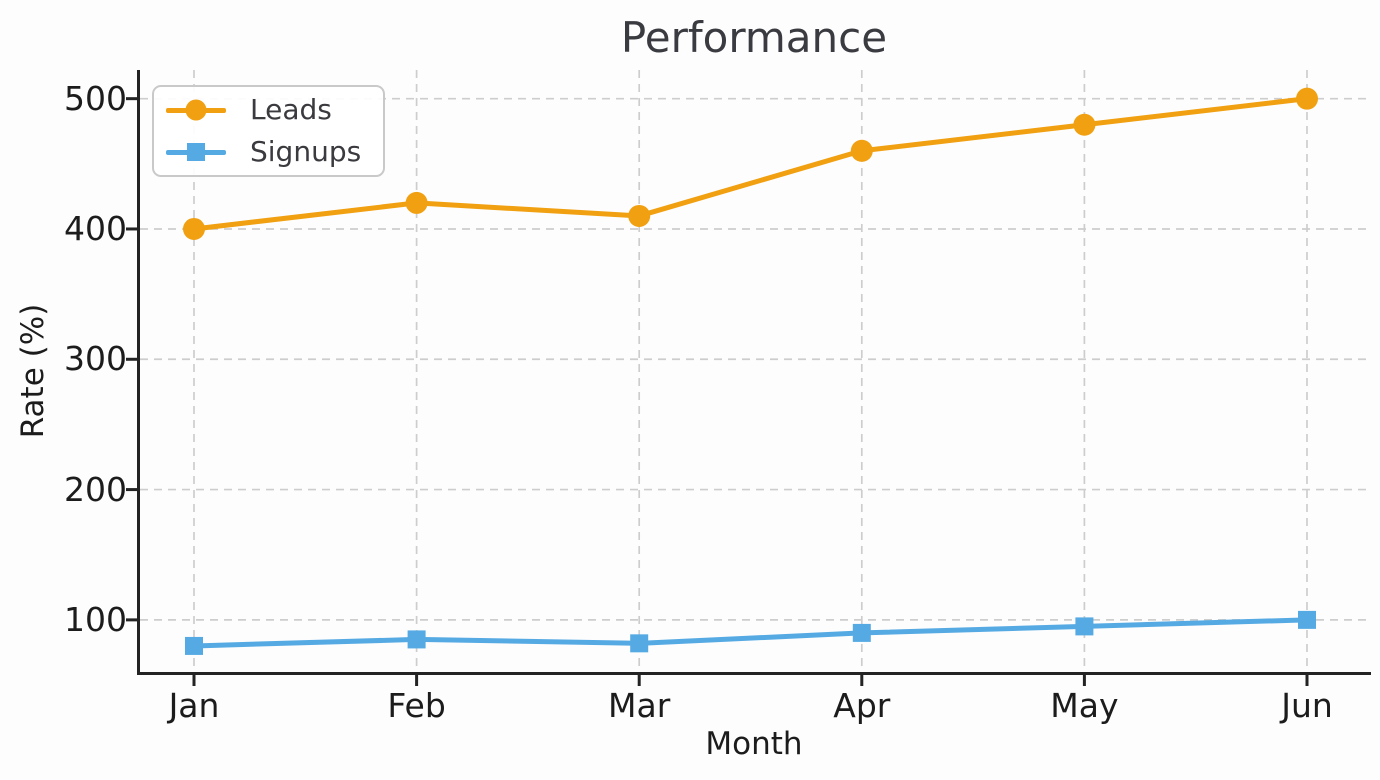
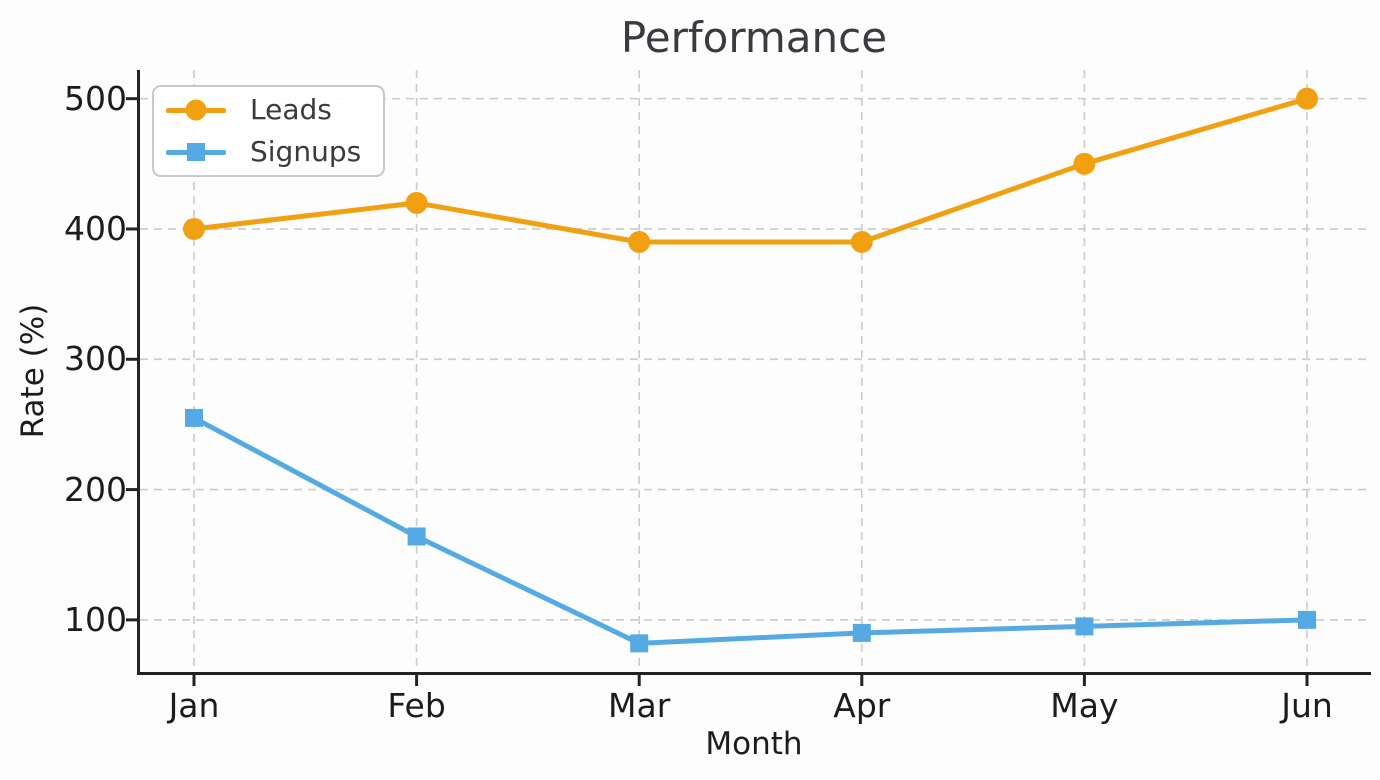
Signups/Jan: 80 -> 255
Signups/Feb: 85 -> 164
Leads/Mar: 410 -> 390
Leads/Apr: 460 -> 390
Leads/May: 480 -> 450
